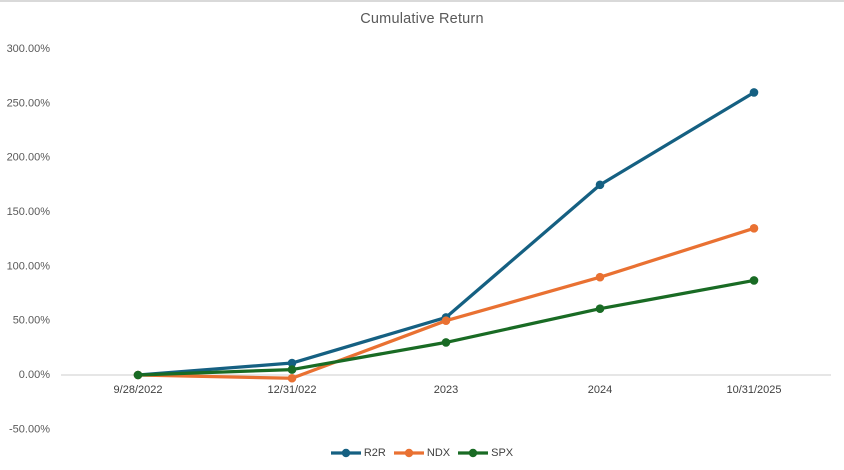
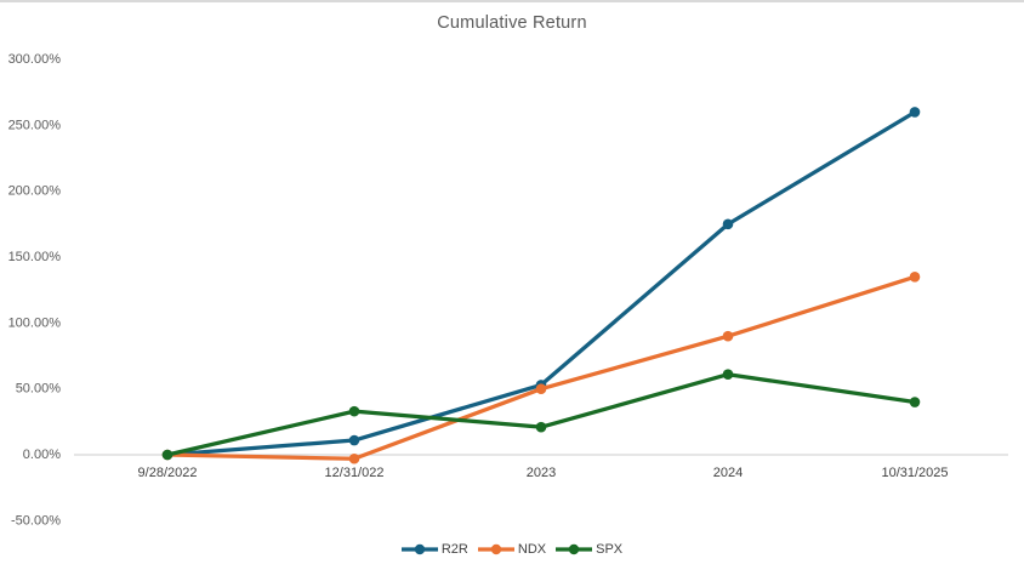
SPX/12/31/022: 5% -> 33%
SPX/2023: 30% -> 21%
SPX/10/31/2025: 87% -> 40%
